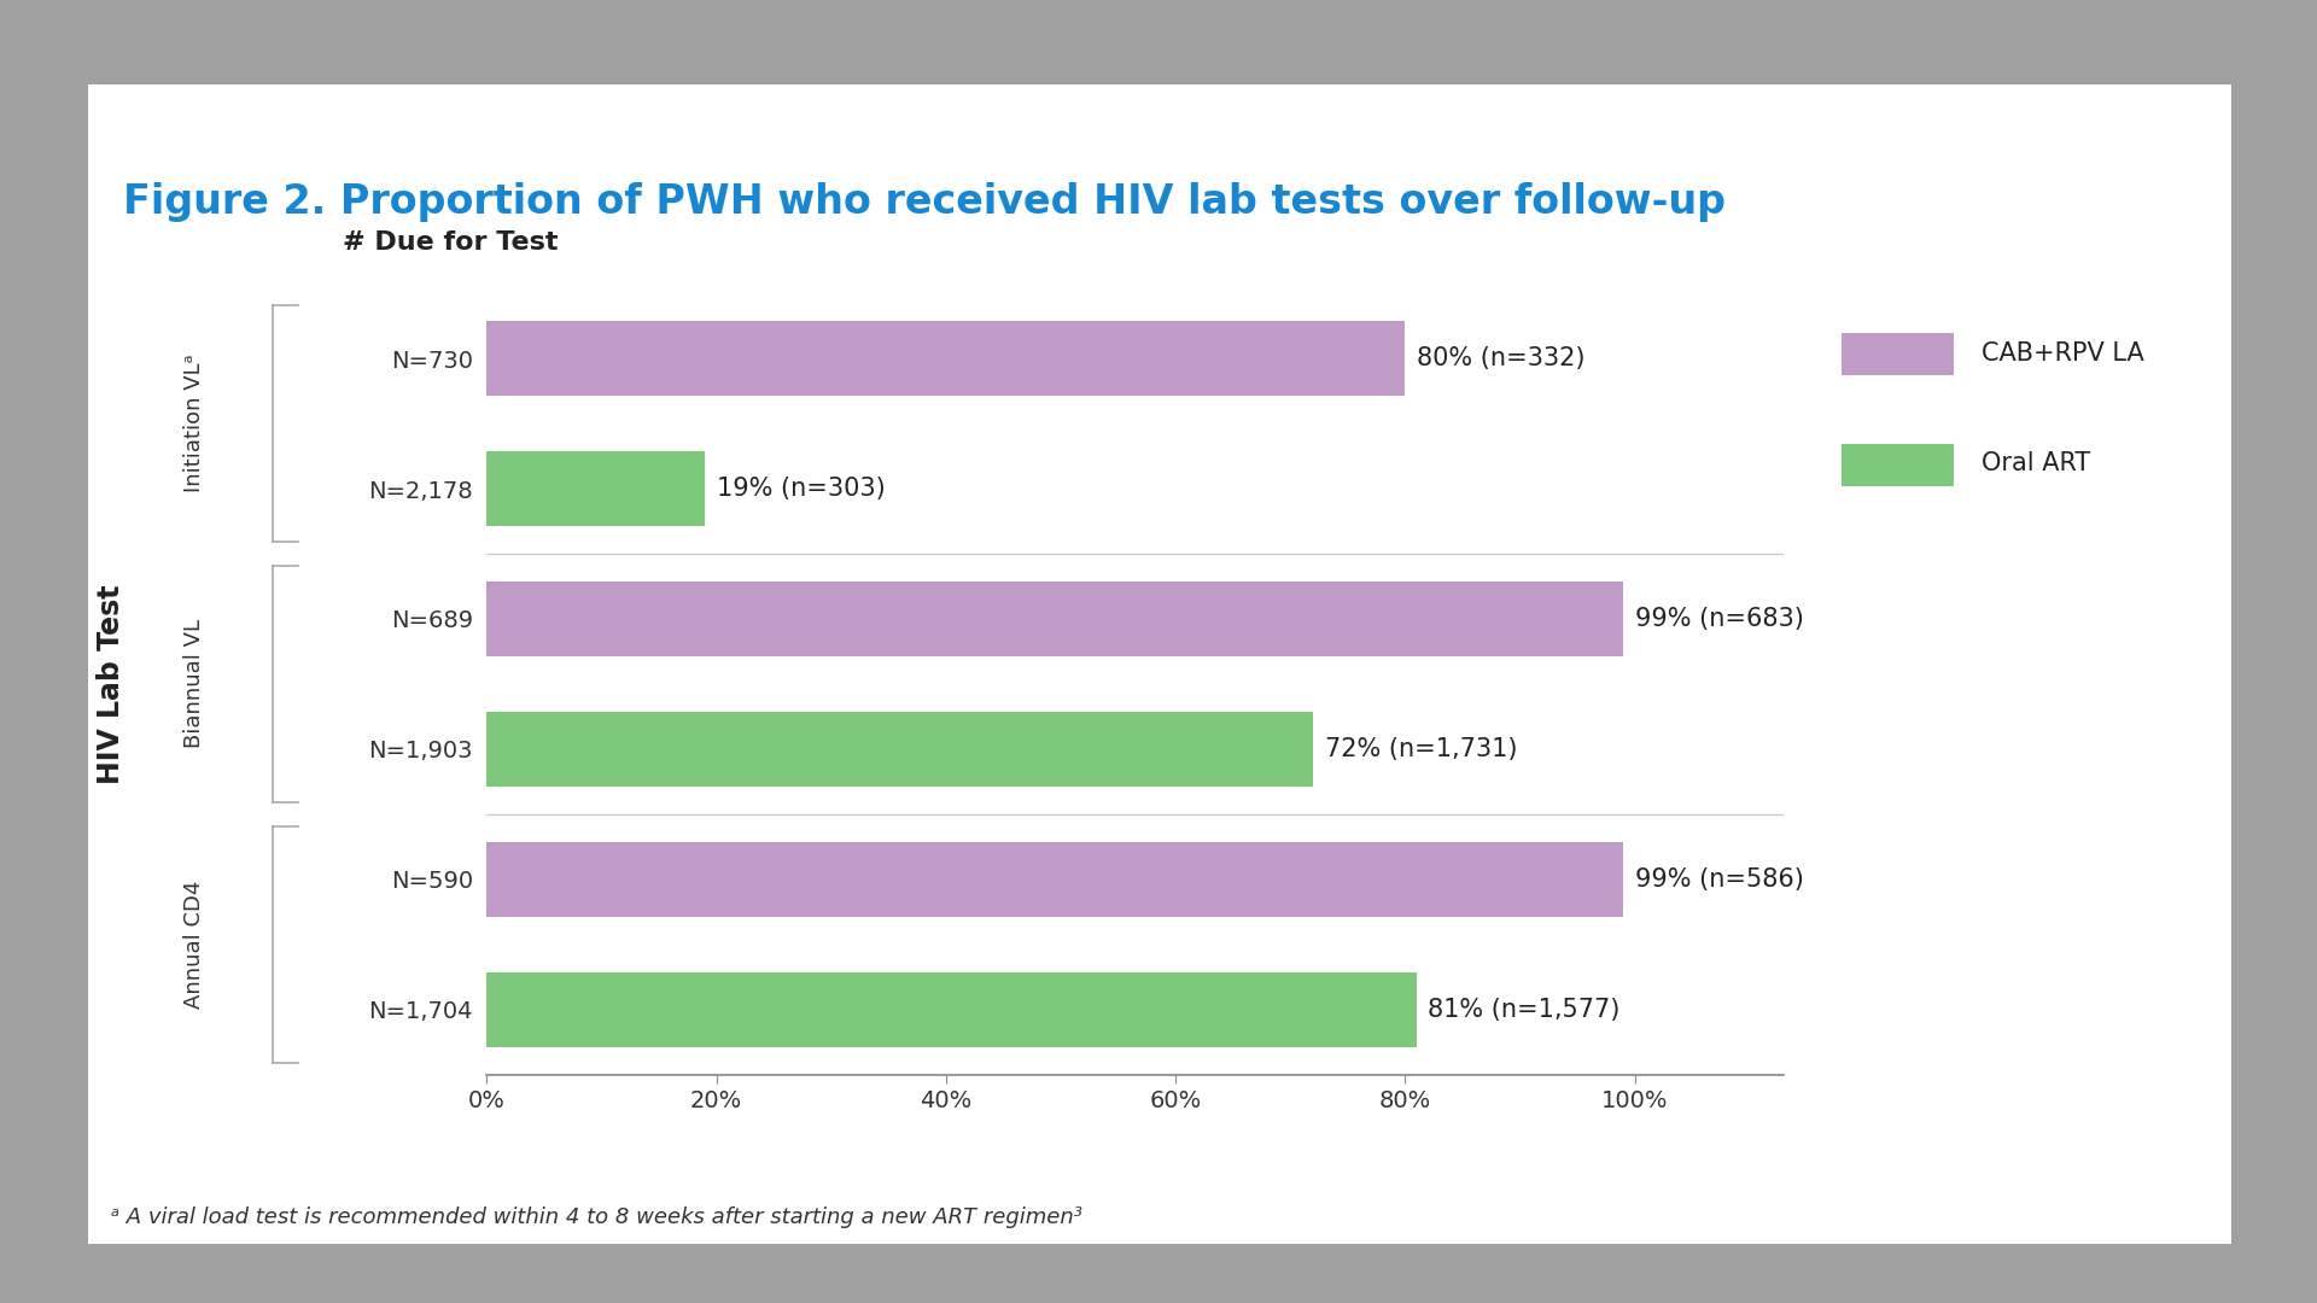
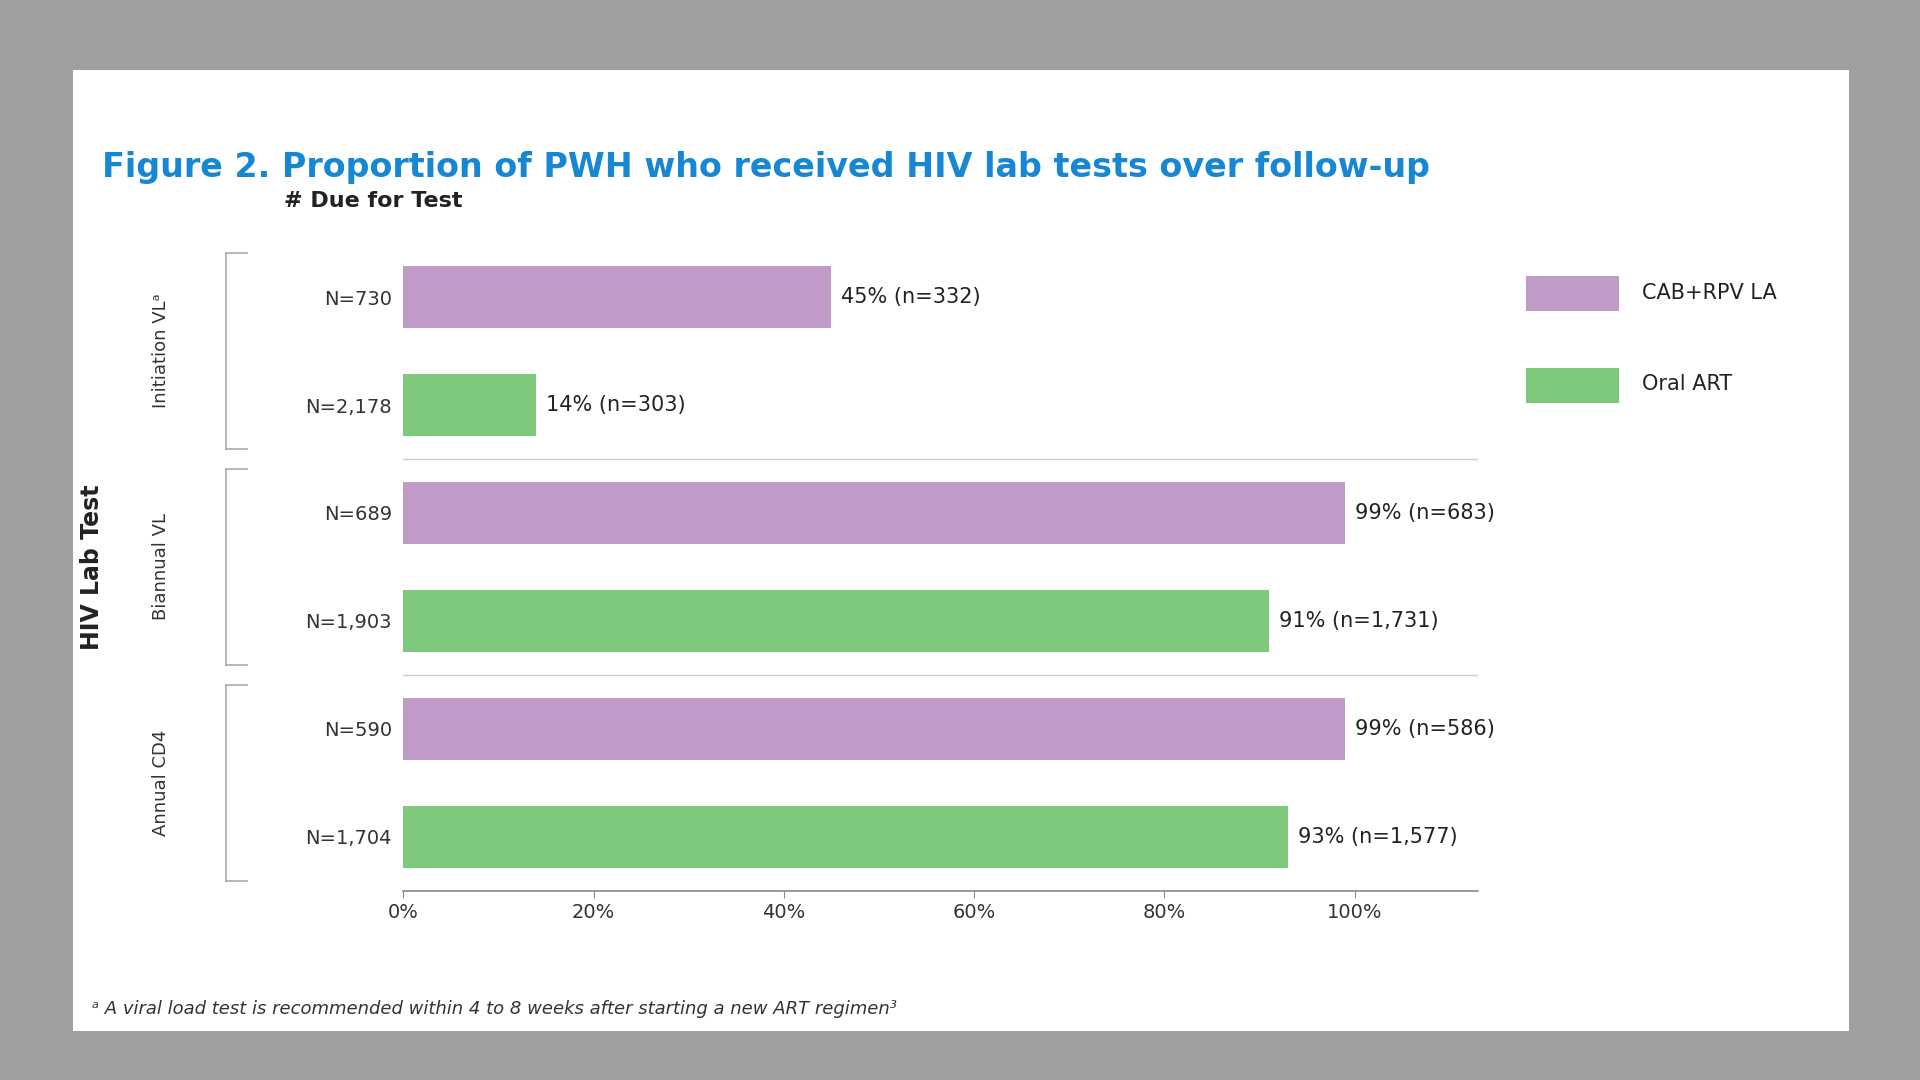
N=730: 80% -> 45%
N=2,178: 19% -> 14%
N=1,903: 72% -> 91%
N=1,704: 81% -> 93%
